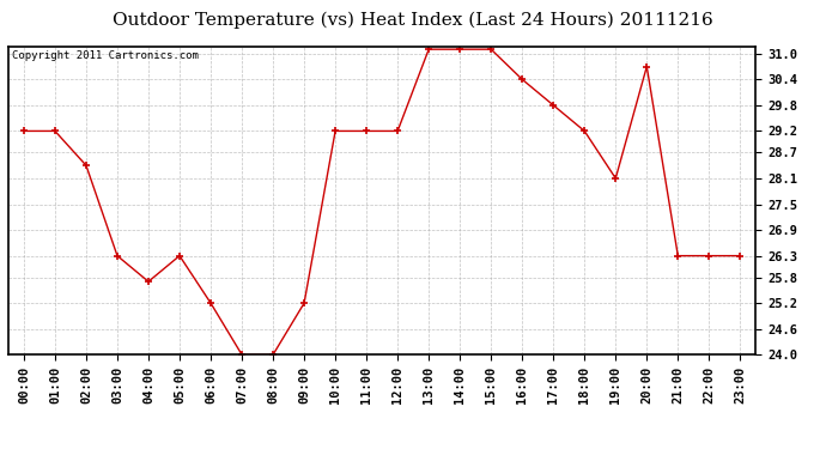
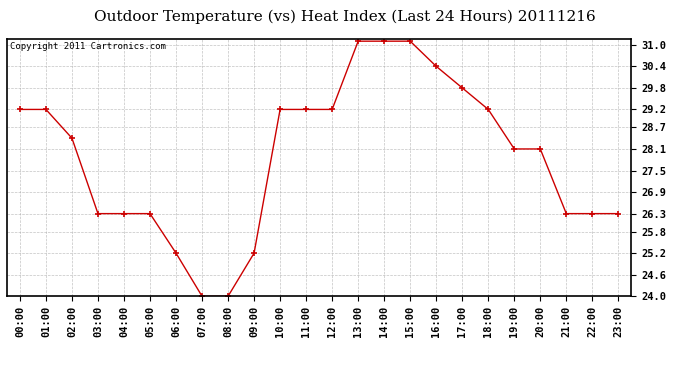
04:00: 25.7 -> 26.3
20:00: 30.7 -> 28.1
